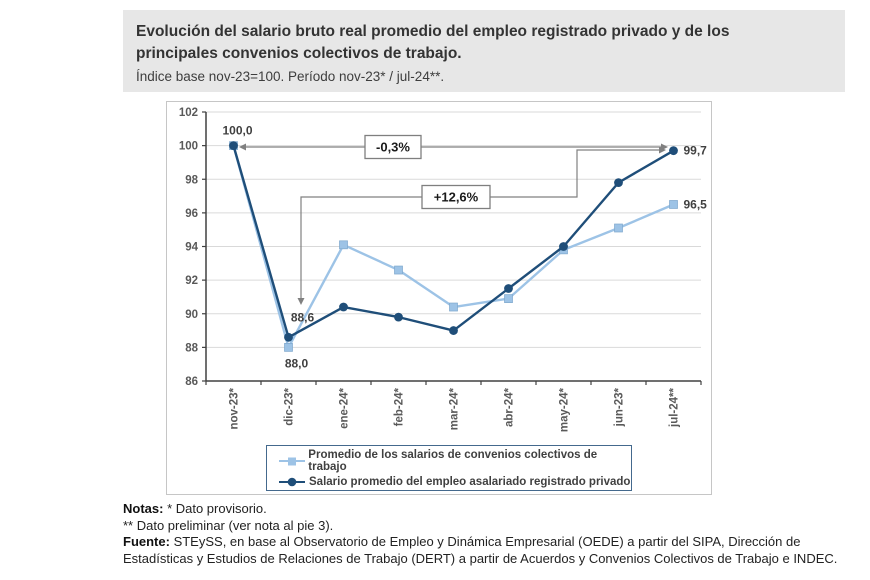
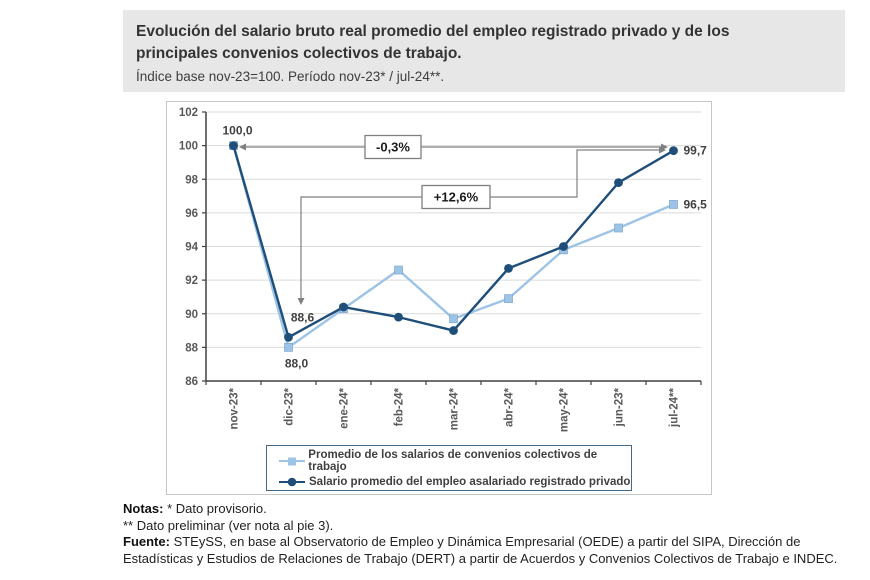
Promedio de los salarios de convenios colectivos de trabajo/ene-24*: 94.1 -> 90.3
Promedio de los salarios de convenios colectivos de trabajo/mar-24*: 90.4 -> 89.7
Salario promedio del empleo asalariado registrado privado/abr-24*: 91.5 -> 92.7
